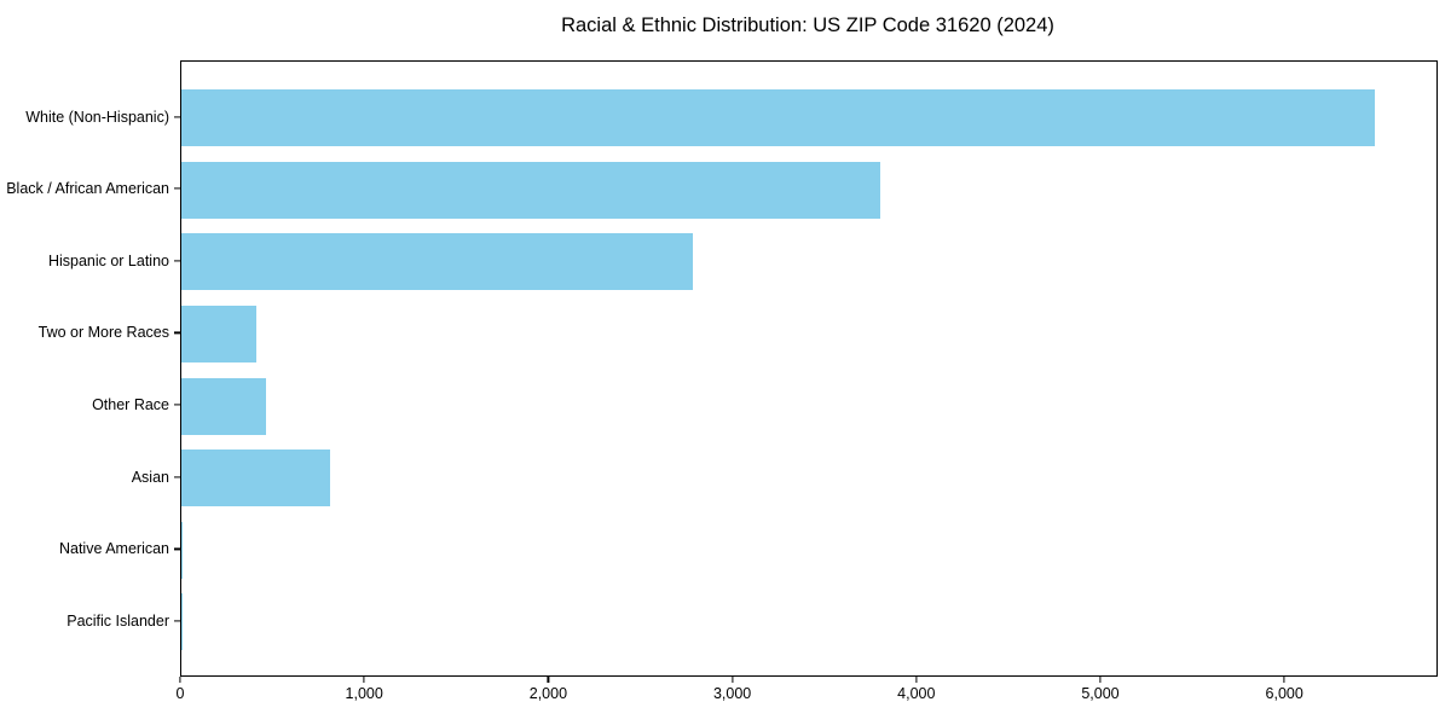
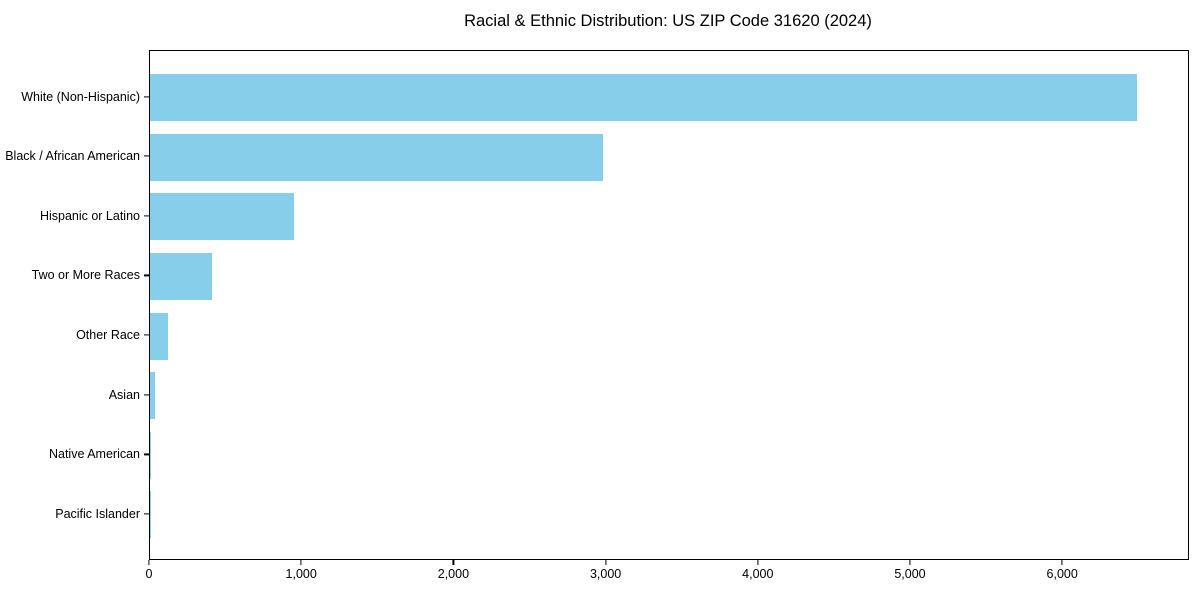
Black / African American: 3800 -> 2980
Hispanic or Latino: 2780 -> 940
Other Race: 460 -> 120
Asian: 810 -> 30
